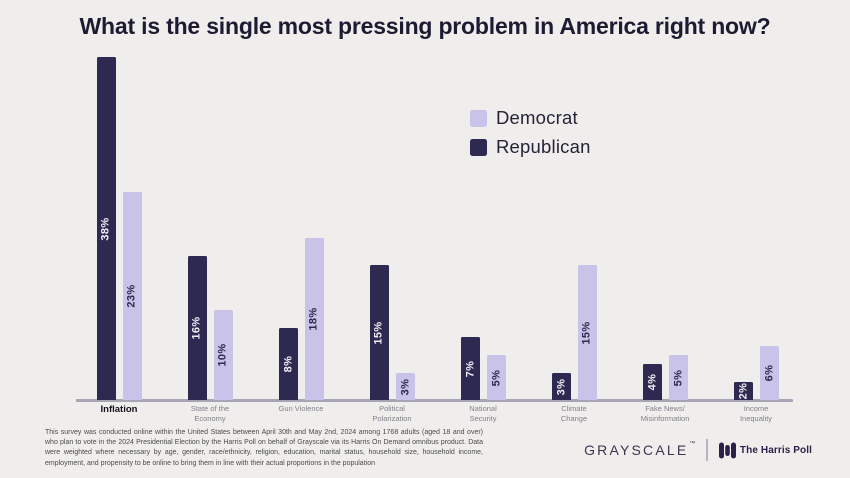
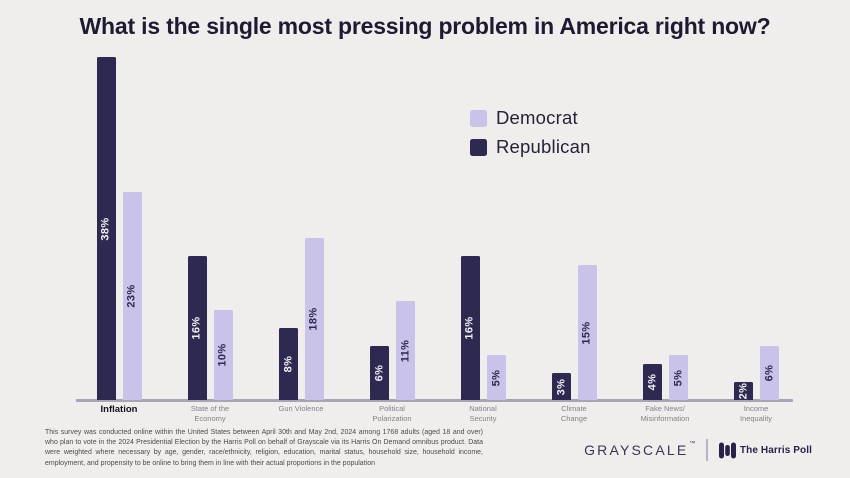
Democrat/Political Polarization: 3% -> 11%
Republican/Political Polarization: 15% -> 6%
Republican/National Security: 7% -> 16%
